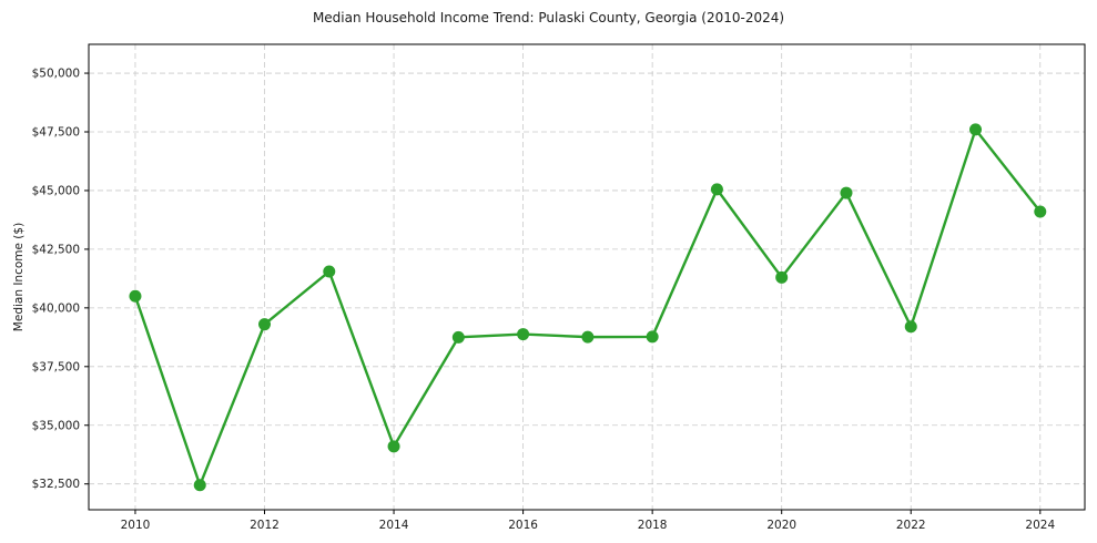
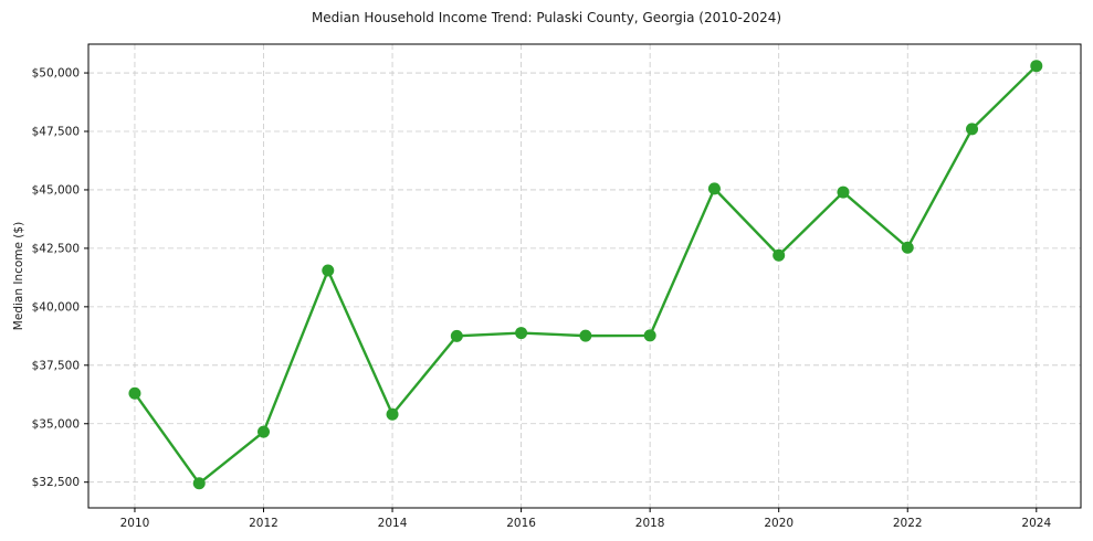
2010: $40500 -> $36300
2012: $39300 -> $34600
2014: $34100 -> $35400
2020: $41300 -> $42200
2022: $39200 -> $42500
2024: $44100 -> $50300
